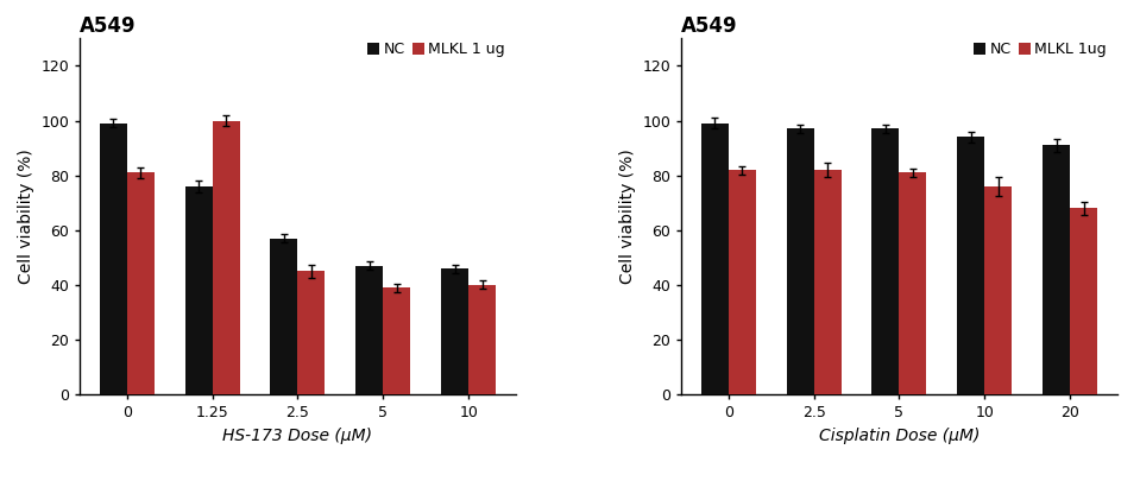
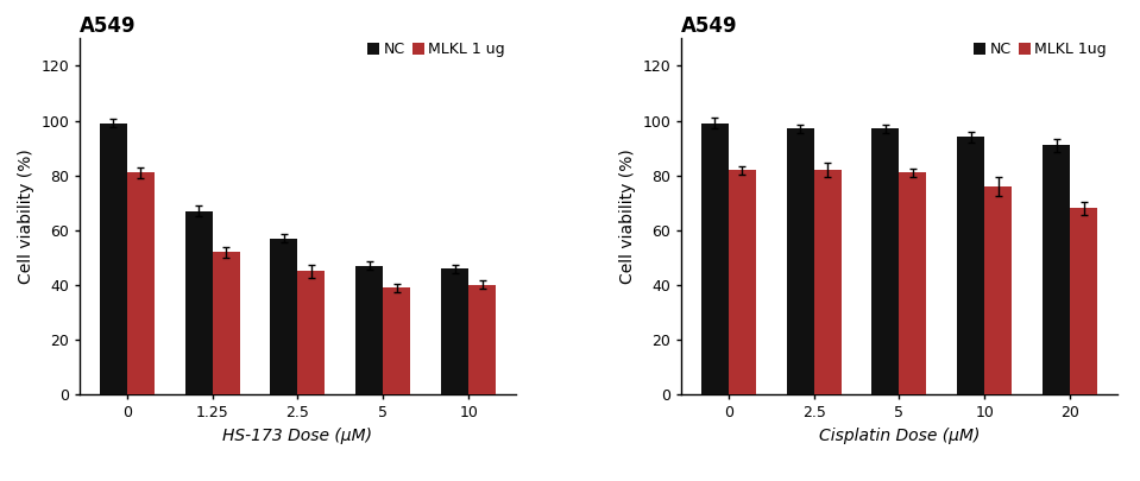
NC/1.25: 76 -> 67
MLKL 1 ug/1.25: 100 -> 52
